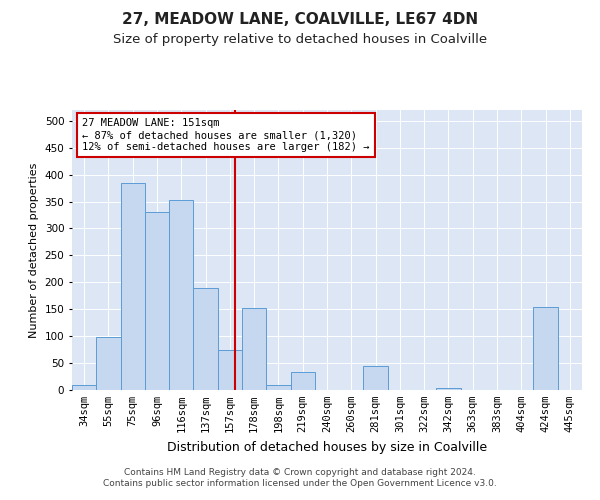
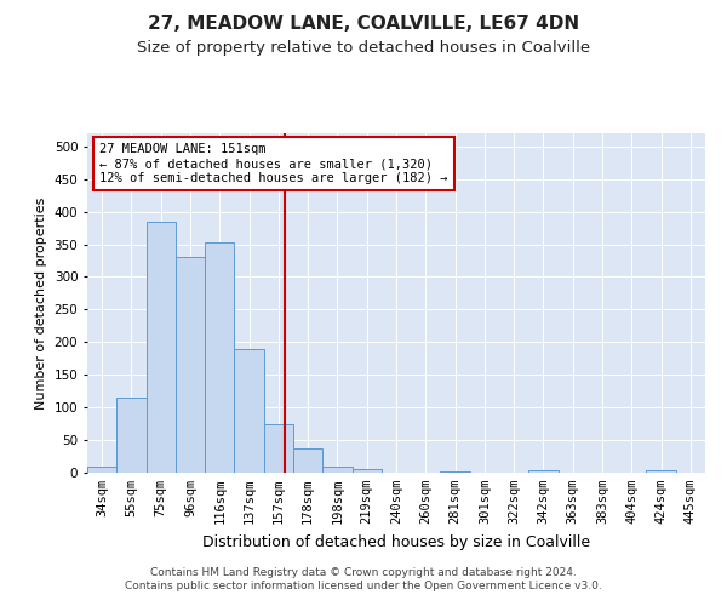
55sqm: 98 -> 115
178sqm: 152 -> 37
219sqm: 34 -> 6
281sqm: 44 -> 1
424sqm: 154 -> 4
